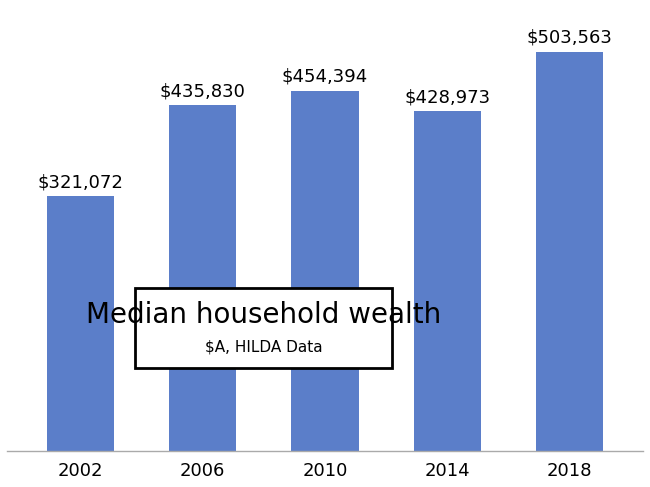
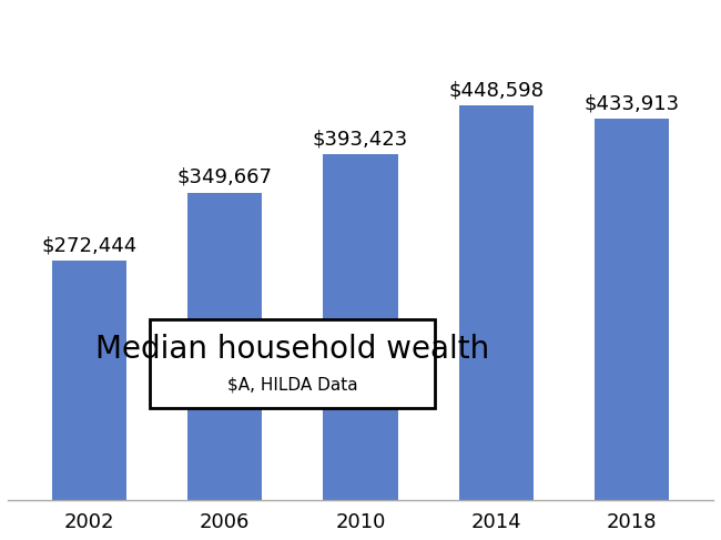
2002: $321,072 -> $272,444
2006: $435,830 -> $349,667
2010: $454,394 -> $393,423
2014: $428,973 -> $448,598
2018: $503,563 -> $433,913
